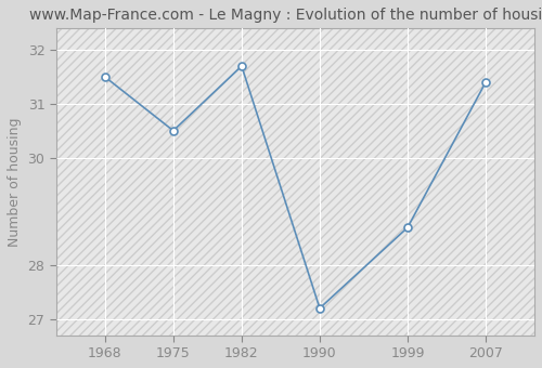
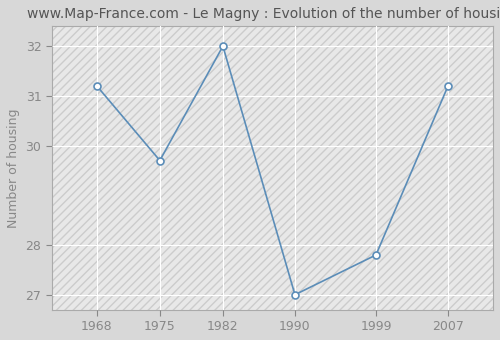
1968: 31.5 -> 31.2
1975: 30.5 -> 29.7
1982: 31.7 -> 32.0
1990: 27.2 -> 27.0
1999: 28.7 -> 27.8
2007: 31.4 -> 31.2
